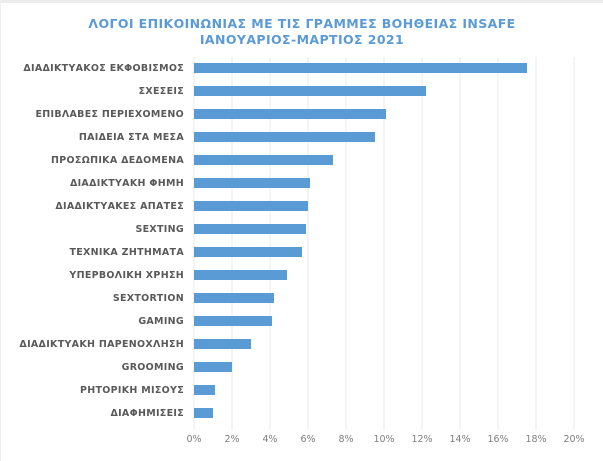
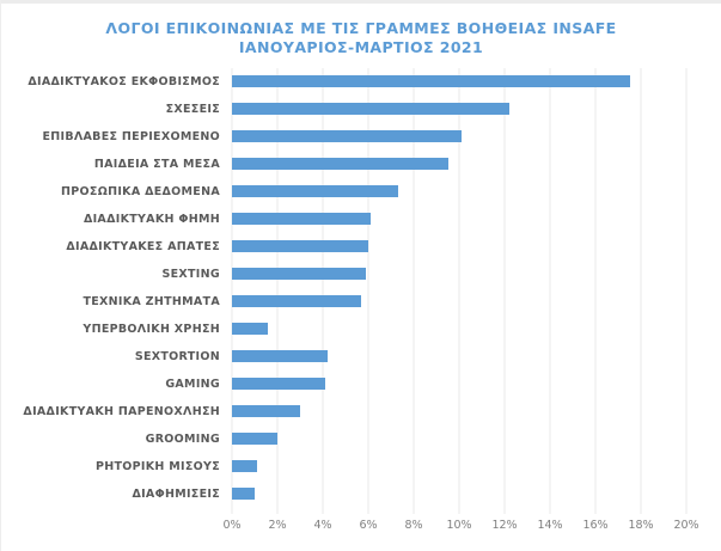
ΥΠΕΡΒΟΛΙΚΗ ΧΡΗΣΗ: 4.9% -> 1.6%
